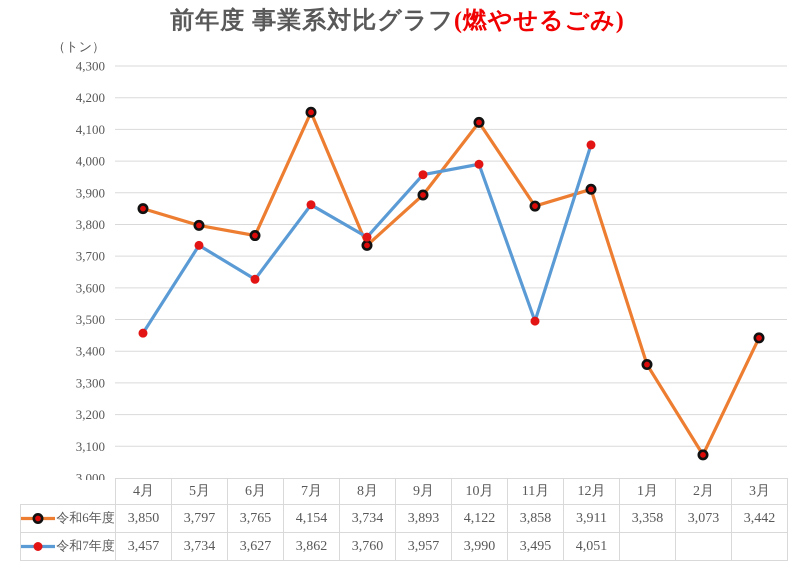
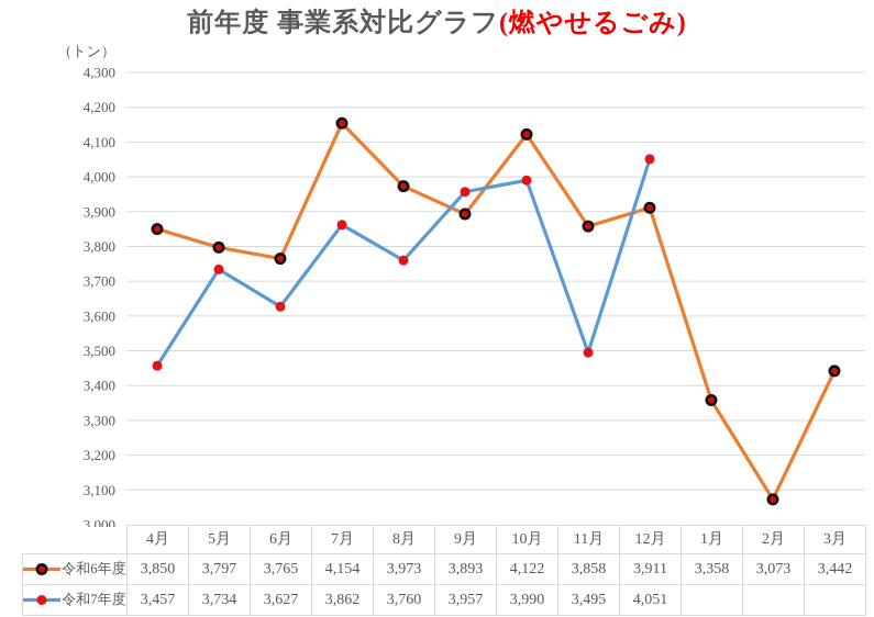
令和6年度/8月: 3,734 -> 3,973
